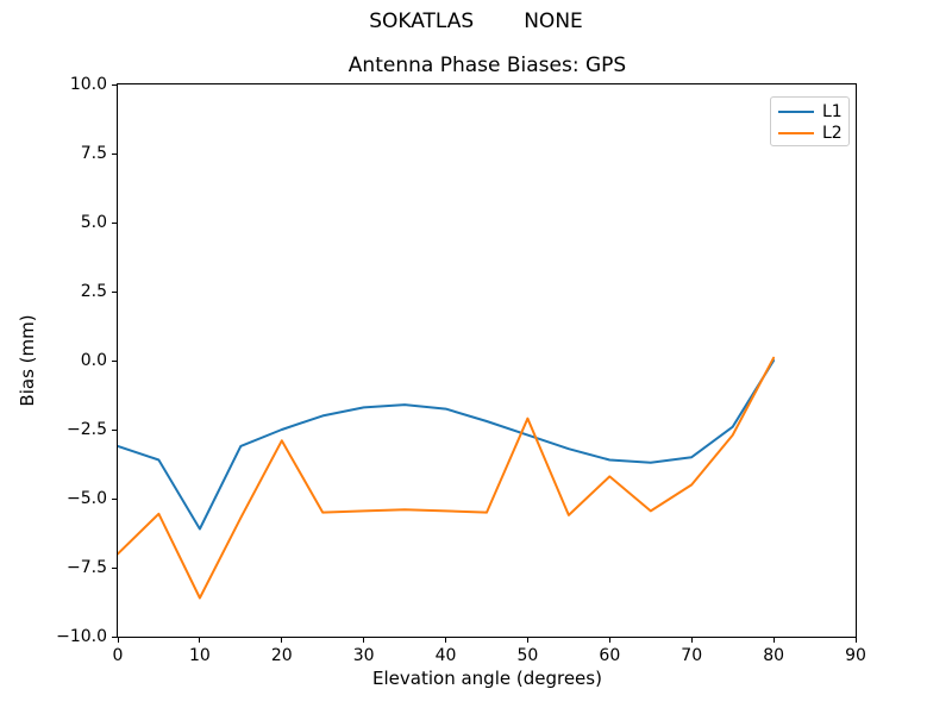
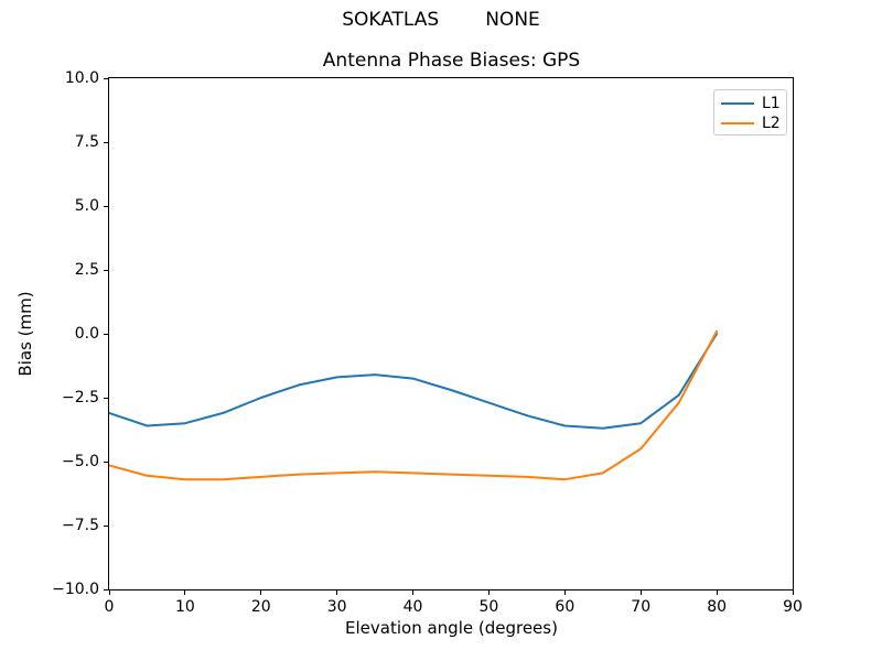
L2/0: -7.0 -> -5.2
L1/10: -6.1 -> -3.5
L2/10: -8.6 -> -5.7
L2/20: -2.9 -> -5.6
L2/50: -2.1 -> -5.5
L2/60: -4.2 -> -5.7
